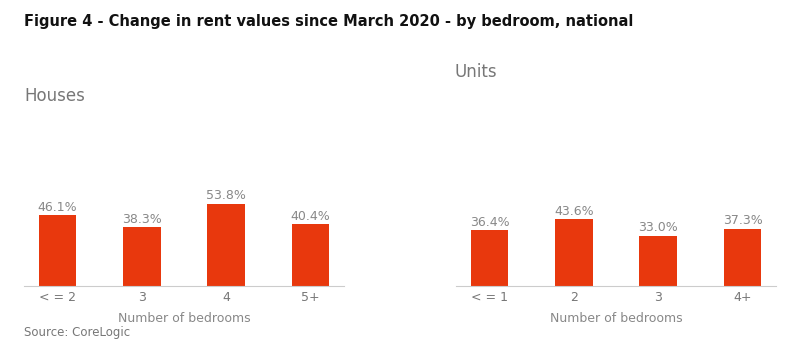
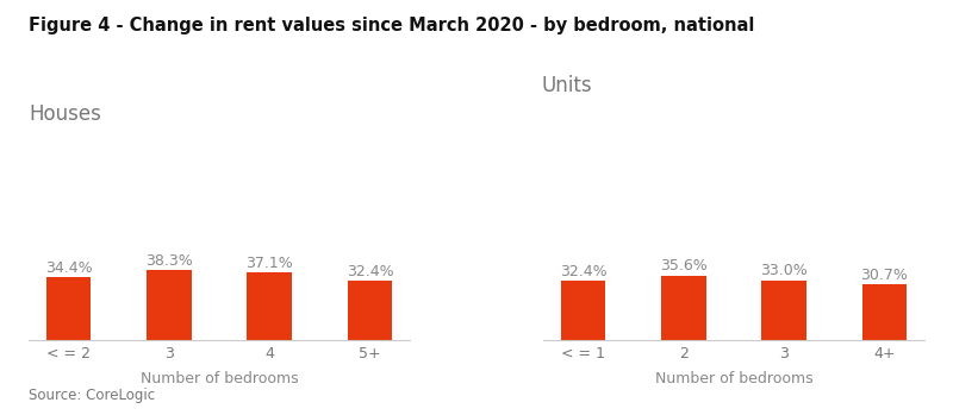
< = 2: 46.1% -> 34.4%
4: 53.8% -> 37.1%
5+: 40.4% -> 32.4%
< = 1: 36.4% -> 32.4%
2: 43.6% -> 35.6%
4+: 37.3% -> 30.7%
